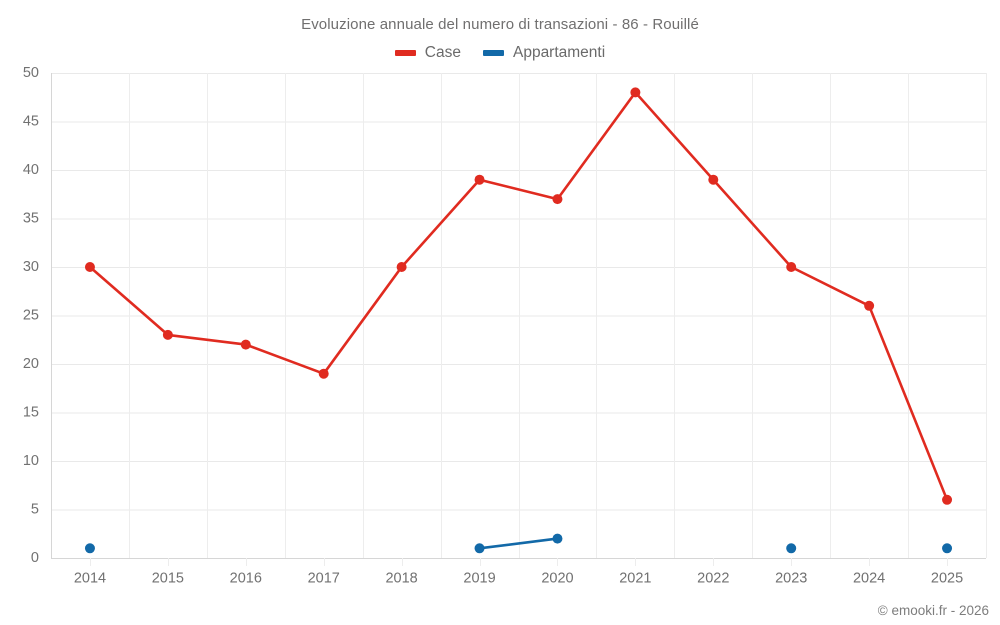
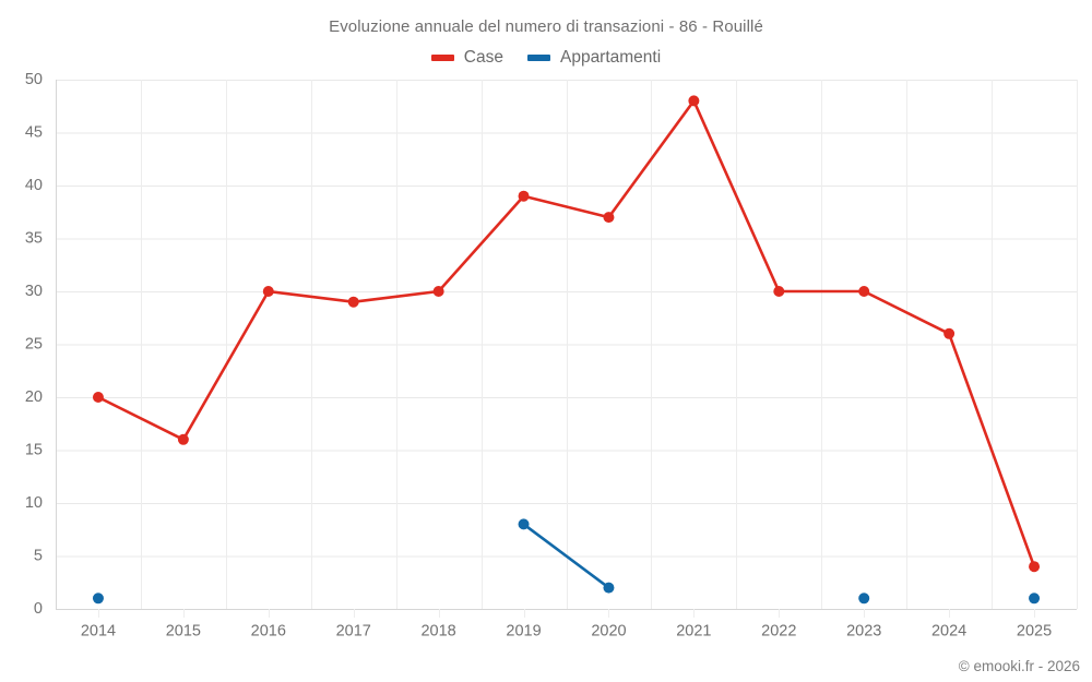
Case/2014: 30 -> 20
Case/2015: 23 -> 16
Case/2016: 22 -> 30
Case/2017: 19 -> 29
Appartamenti/2019: 1 -> 8
Case/2022: 39 -> 30
Case/2025: 6 -> 4
